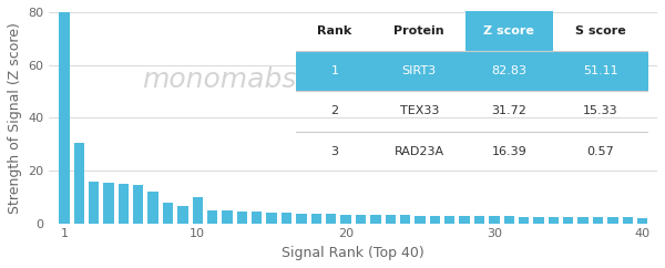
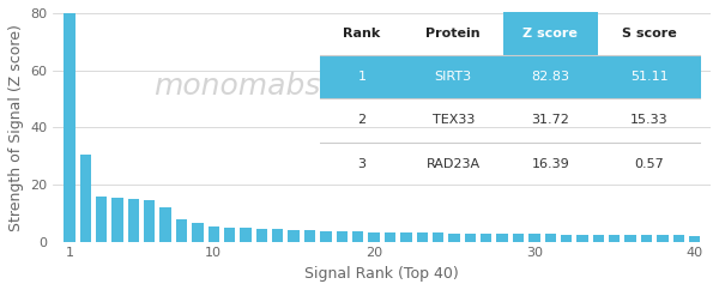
10: 10.0 -> 5.5
